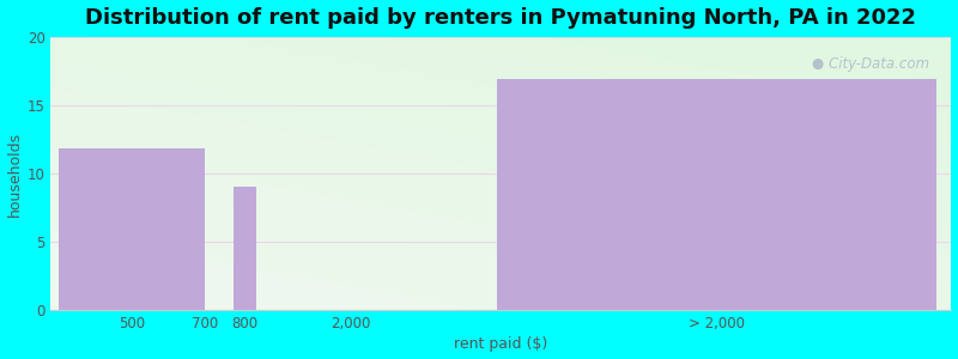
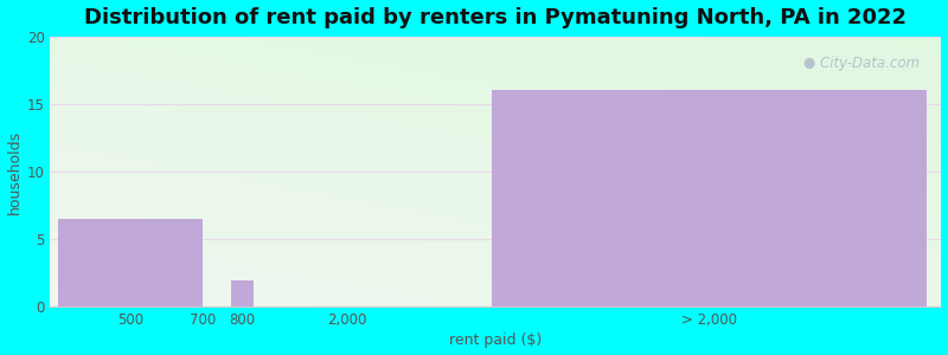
500: 11.8 -> 6.5
800: 9.0 -> 2.0
> 2,000: 16.9 -> 16.0
